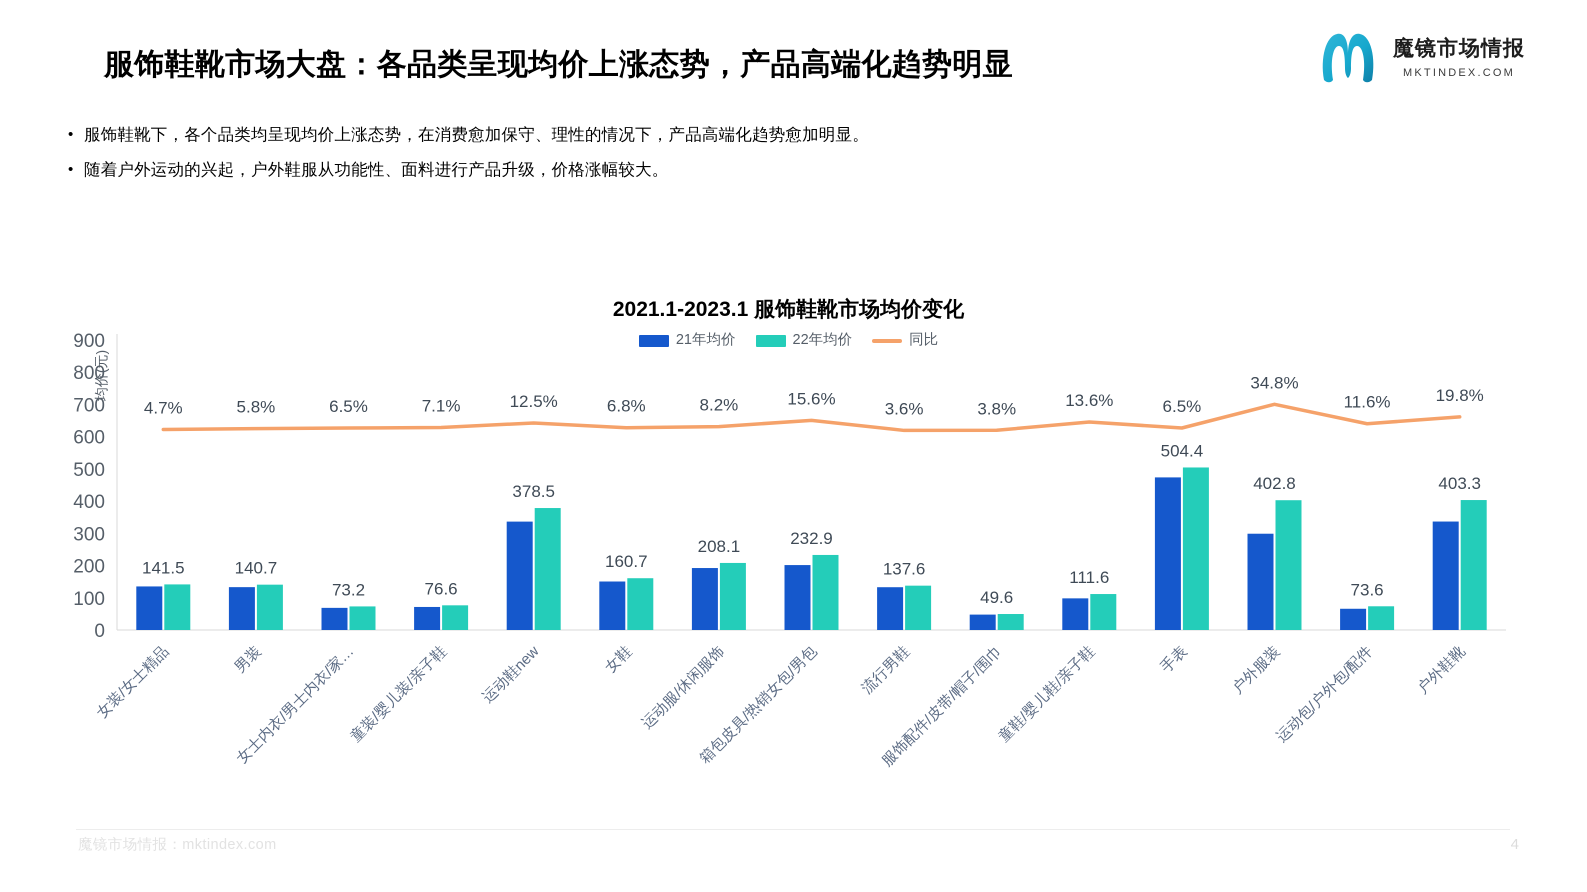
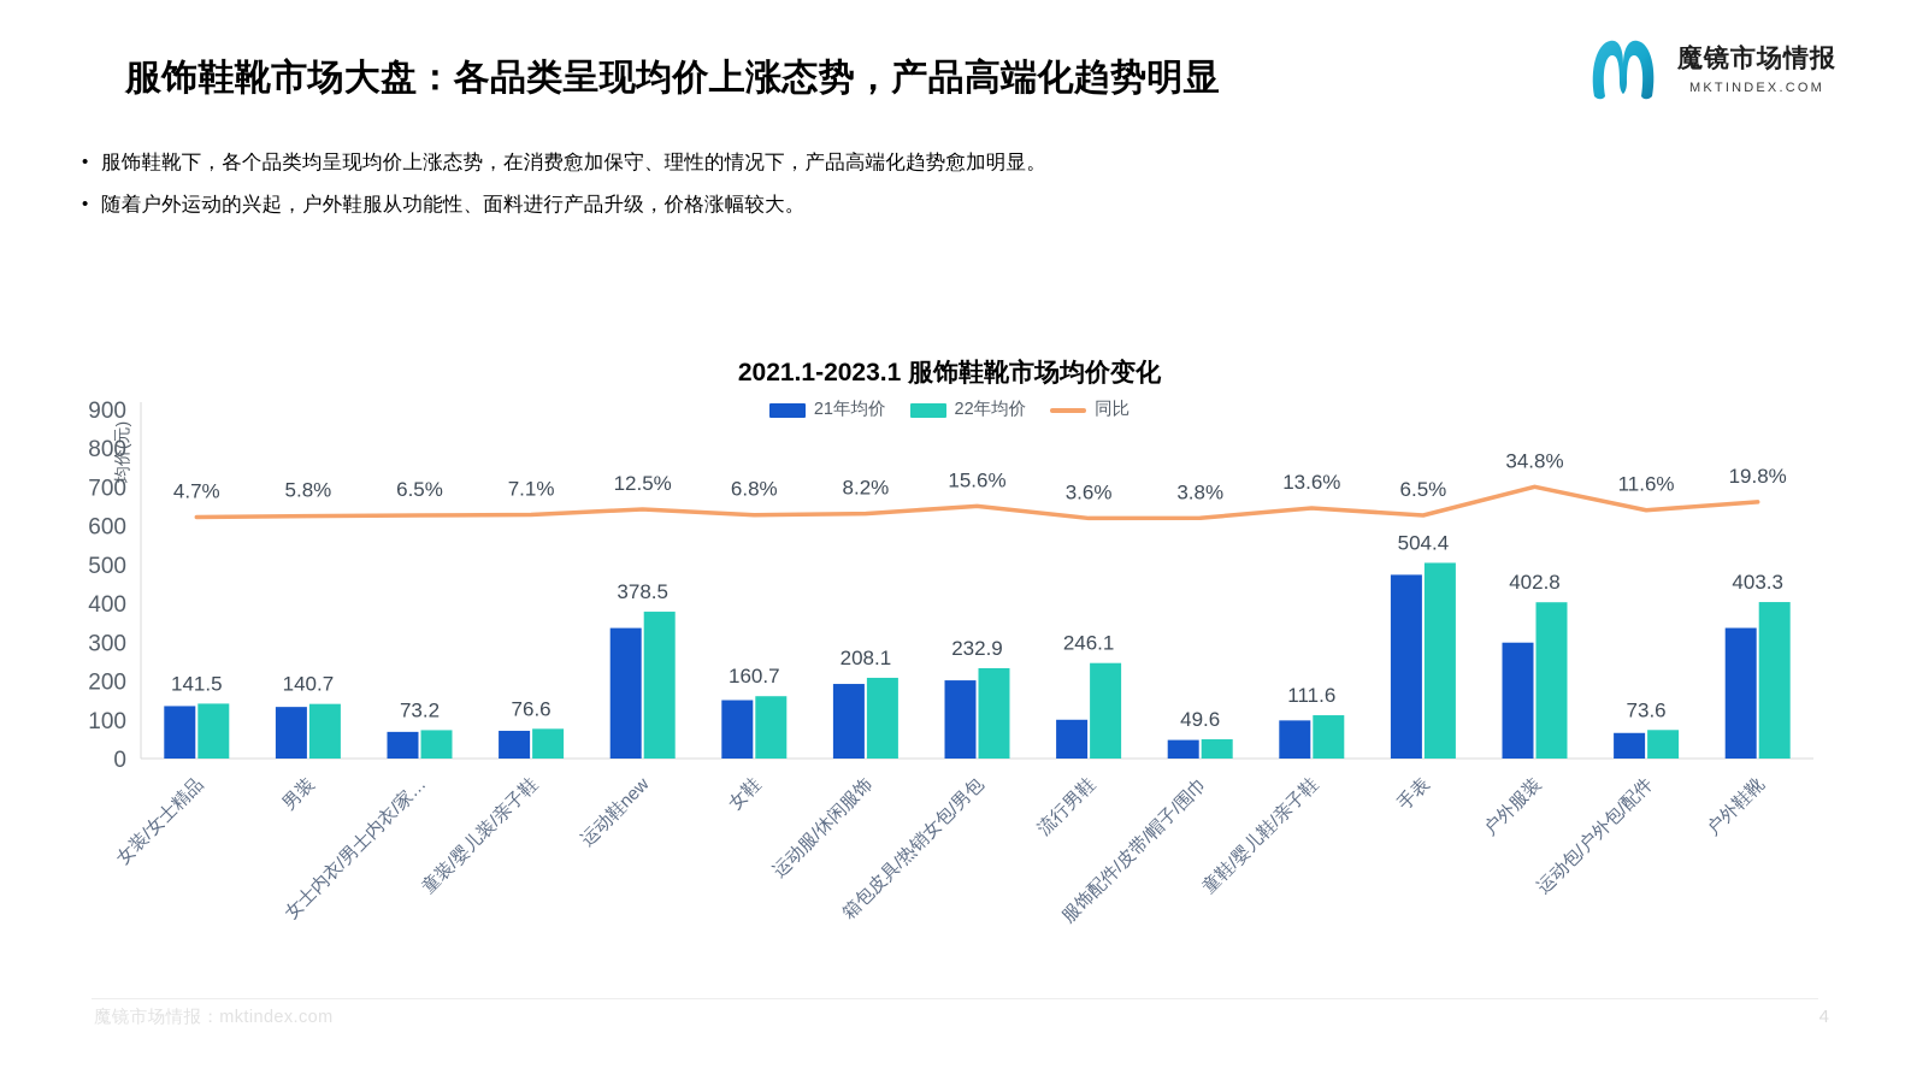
21年均价/流行男鞋: 130 -> 100
22年均价/流行男鞋: 137.6 -> 246.1
